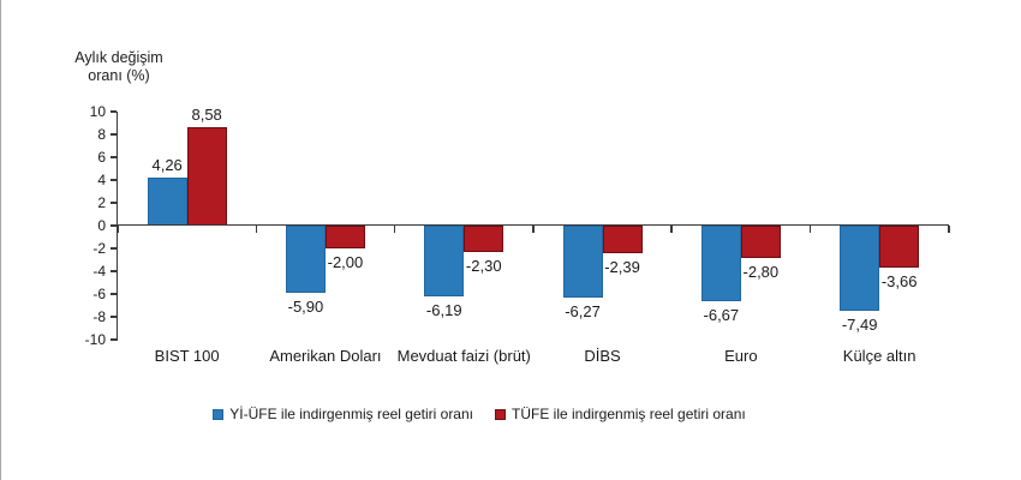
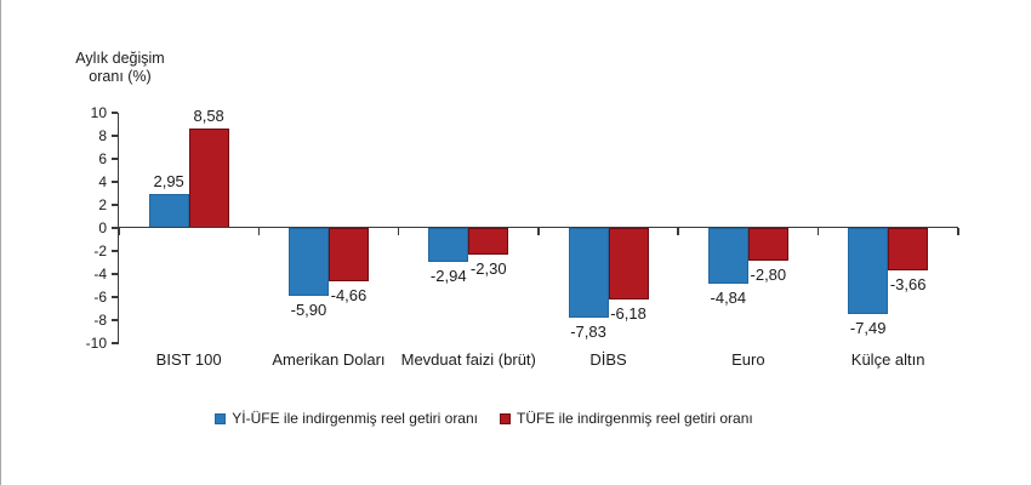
Yİ-ÜFE ile indirgenmiş reel getiri oranı/BIST 100: 4,26 -> 2,95
TÜFE ile indirgenmiş reel getiri oranı/Amerikan Doları: -2,00 -> -4,66
Yİ-ÜFE ile indirgenmiş reel getiri oranı/Mevduat faizi (brüt): -6,19 -> -2,94
Yİ-ÜFE ile indirgenmiş reel getiri oranı/DİBS: -6,27 -> -7,83
TÜFE ile indirgenmiş reel getiri oranı/DİBS: -2,39 -> -6,18
Yİ-ÜFE ile indirgenmiş reel getiri oranı/Euro: -6,67 -> -4,84
